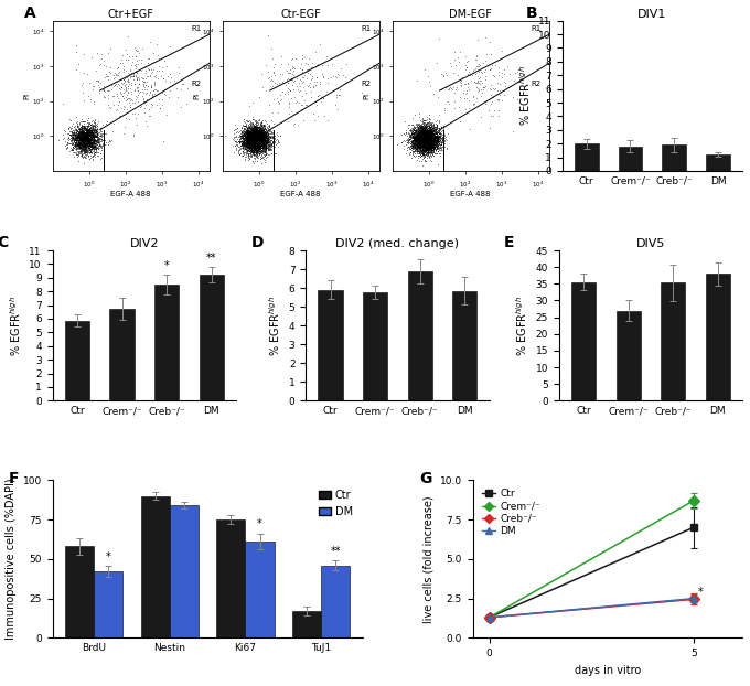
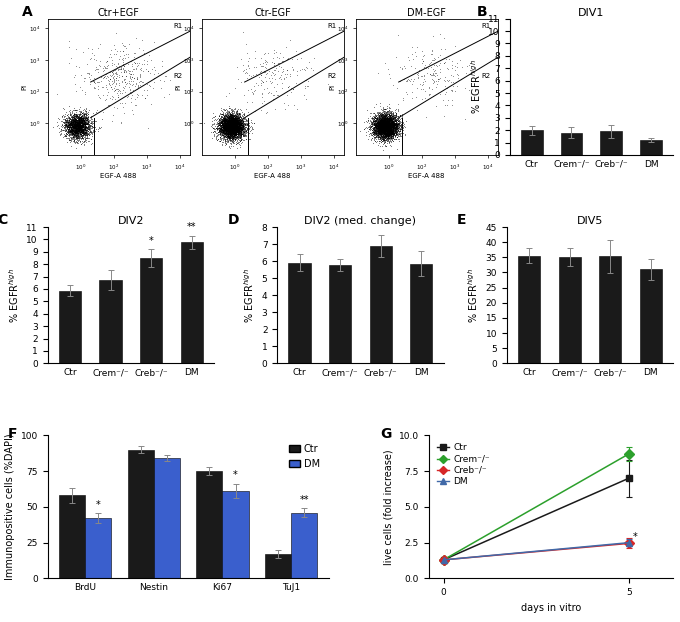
DIV2/DM: 9.2 -> 9.8
DIV5/Crem⁻/⁻: 27.0 -> 35.2
DIV5/DM: 38.0 -> 31.0
